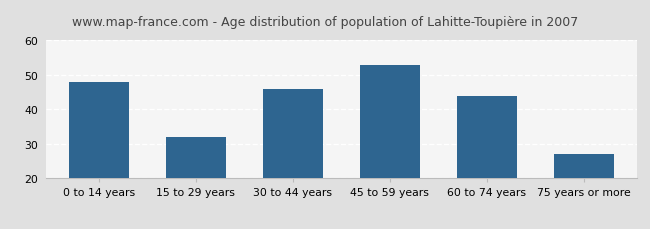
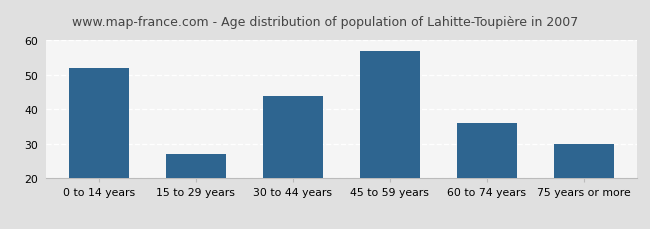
0 to 14 years: 48 -> 52
15 to 29 years: 32 -> 27
30 to 44 years: 46 -> 44
45 to 59 years: 53 -> 57
60 to 74 years: 44 -> 36
75 years or more: 27 -> 30
